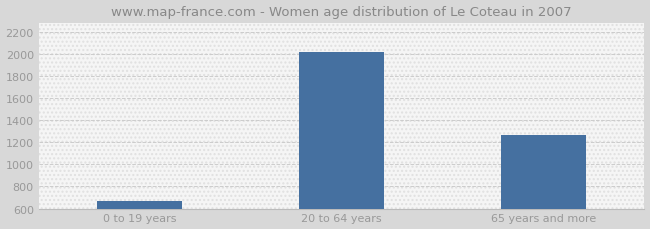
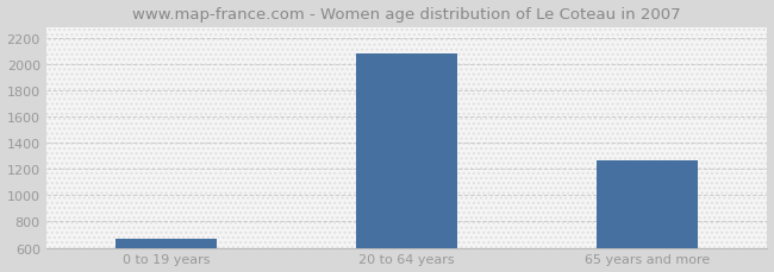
20 to 64 years: 2020 -> 2080
